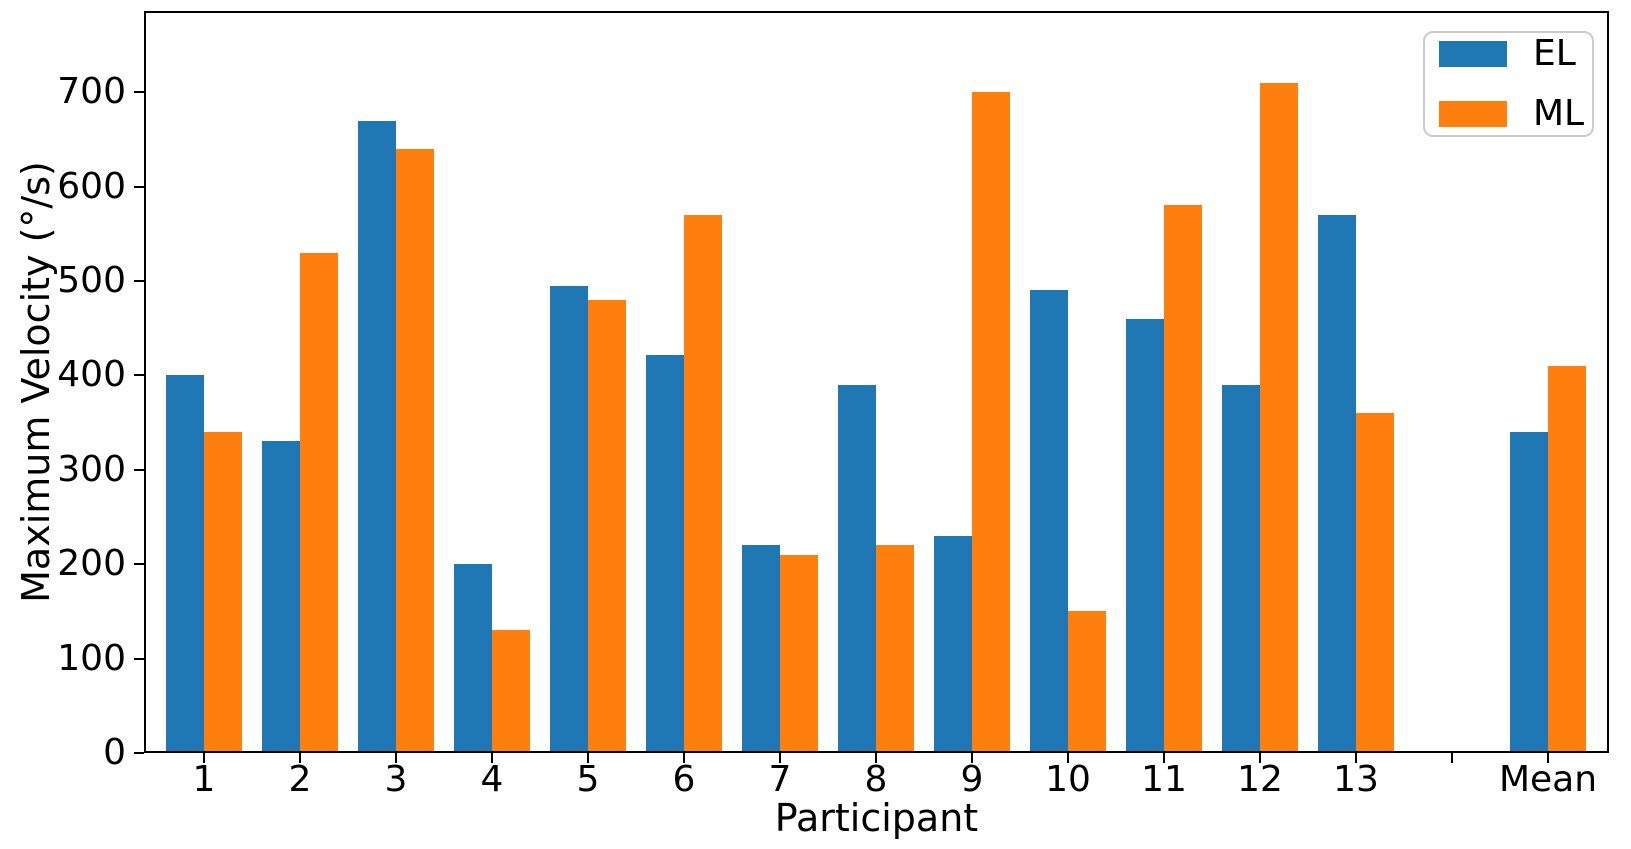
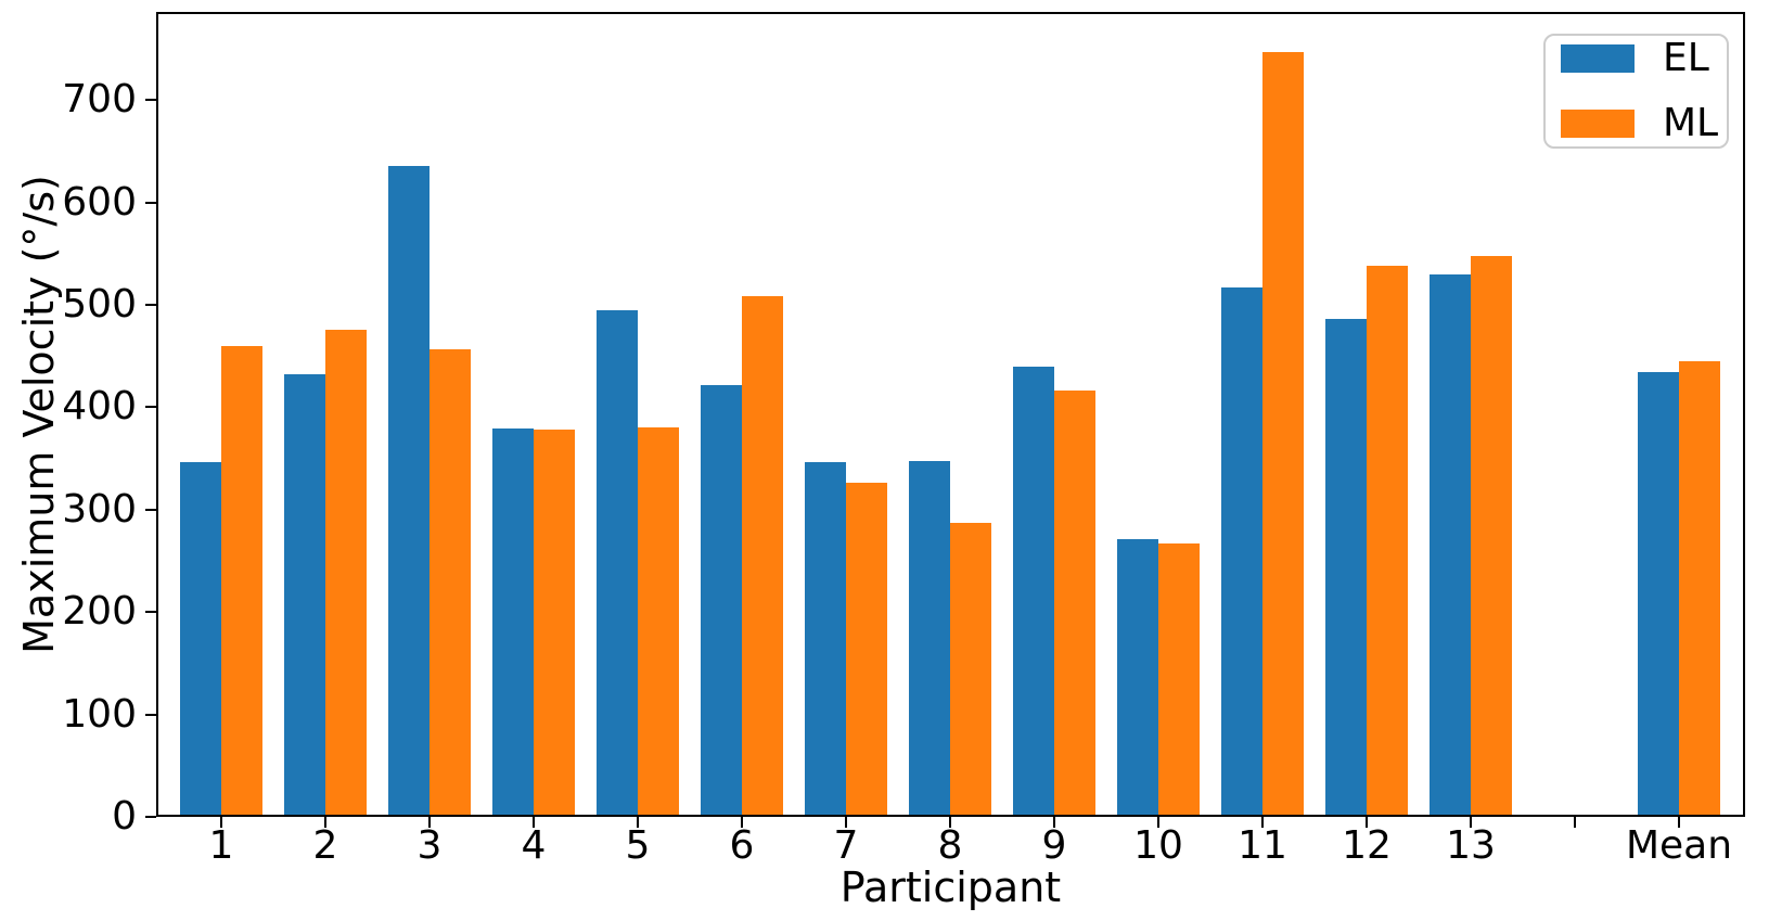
EL/1: 400 -> 350
ML/1: 340 -> 460
EL/2: 330 -> 430
ML/2: 530 -> 480
EL/3: 670 -> 640
ML/3: 640 -> 460
EL/4: 200 -> 380
ML/4: 130 -> 380
ML/5: 480 -> 380
ML/6: 570 -> 510
EL/7: 220 -> 350
ML/7: 210 -> 330
EL/8: 390 -> 350
ML/8: 220 -> 290
EL/9: 230 -> 440
ML/9: 700 -> 420
EL/10: 490 -> 270
ML/10: 150 -> 270
EL/11: 460 -> 520
ML/11: 580 -> 750
EL/12: 390 -> 490
ML/12: 710 -> 540
EL/13: 570 -> 530
ML/13: 360 -> 550
EL/Mean: 340 -> 430
ML/Mean: 410 -> 440
